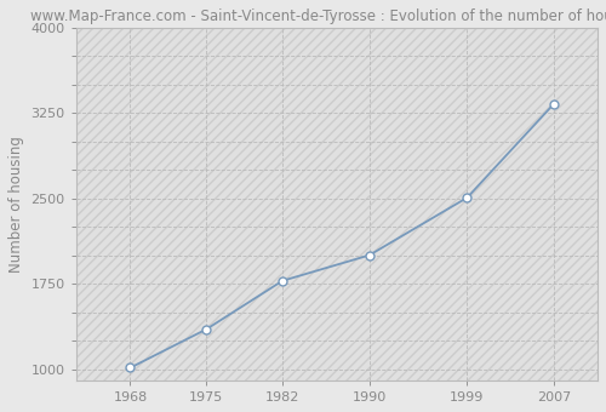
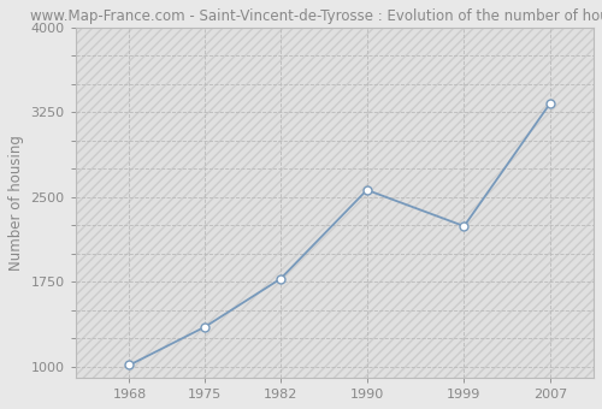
1990: 2000 -> 2560
1999: 2500 -> 2240
